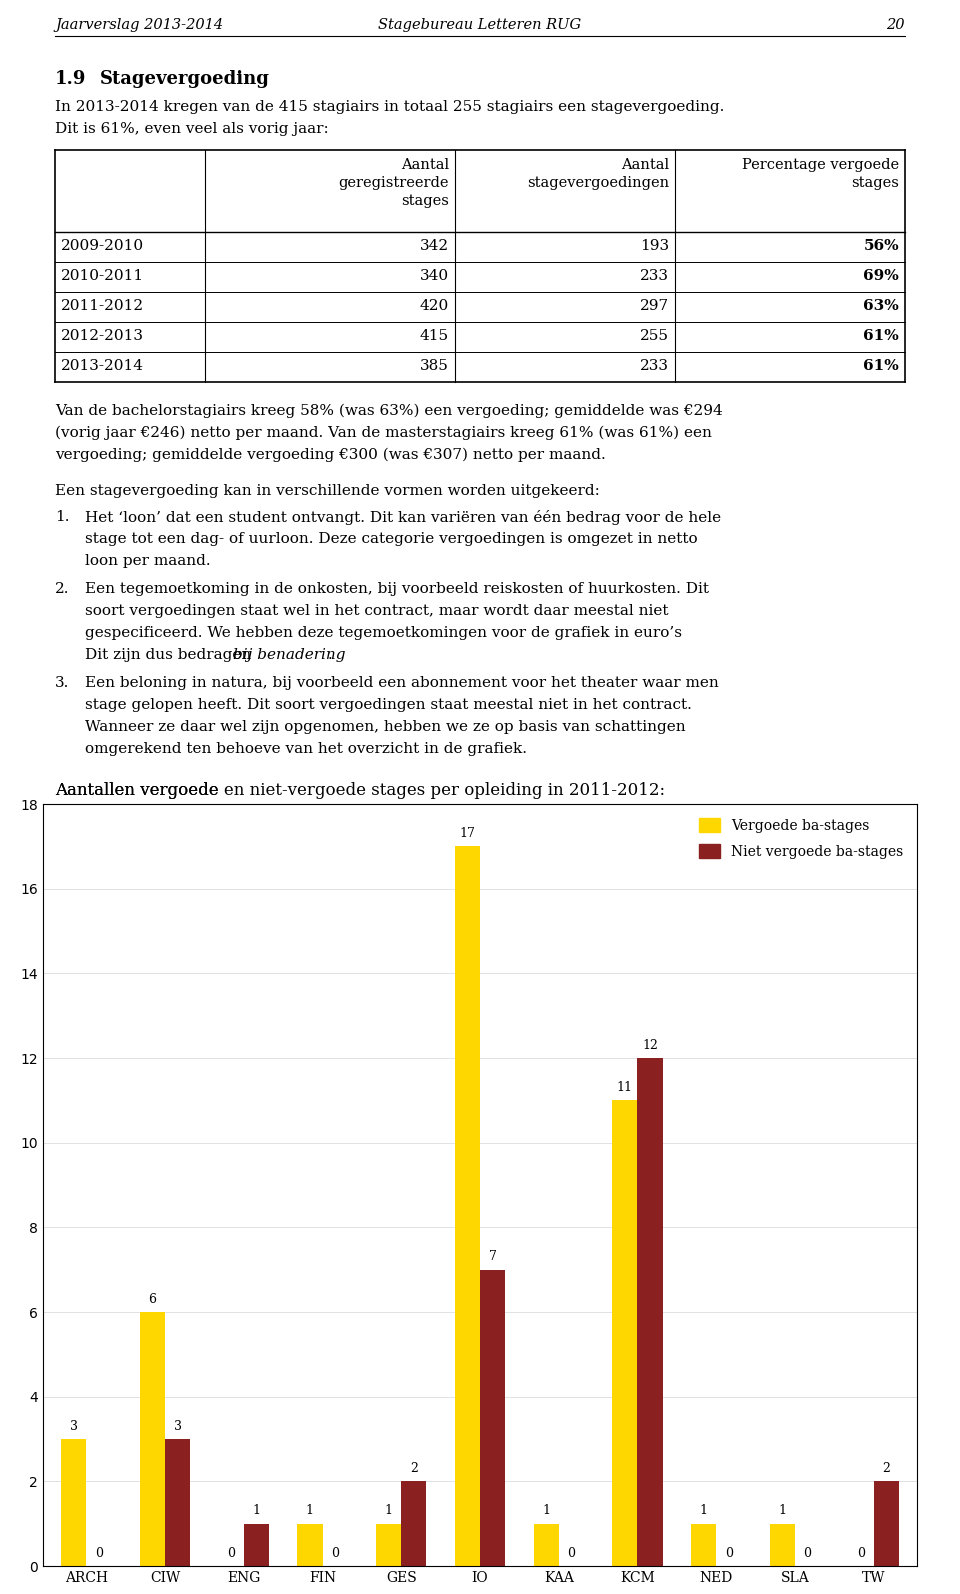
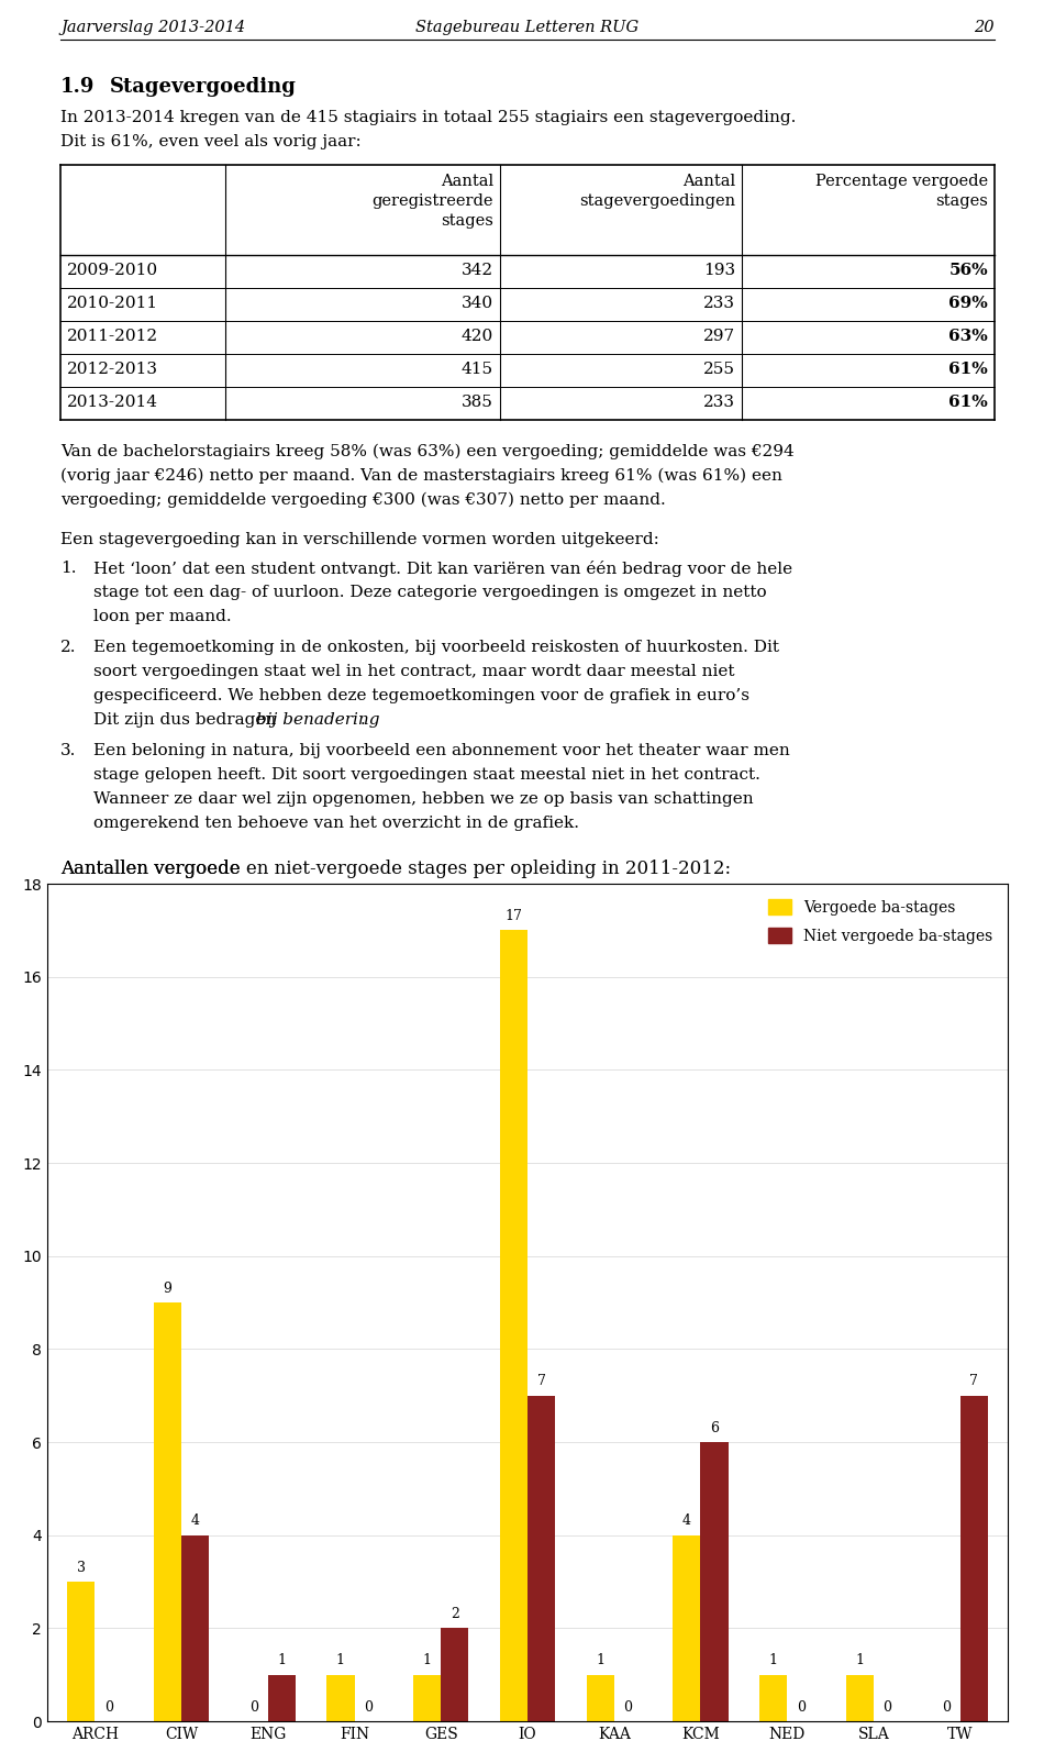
Vergoede ba-stages/CIW: 6 -> 9
Niet vergoede ba-stages/CIW: 3 -> 4
Vergoede ba-stages/KCM: 11 -> 4
Niet vergoede ba-stages/KCM: 12 -> 6
Niet vergoede ba-stages/TW: 2 -> 7
